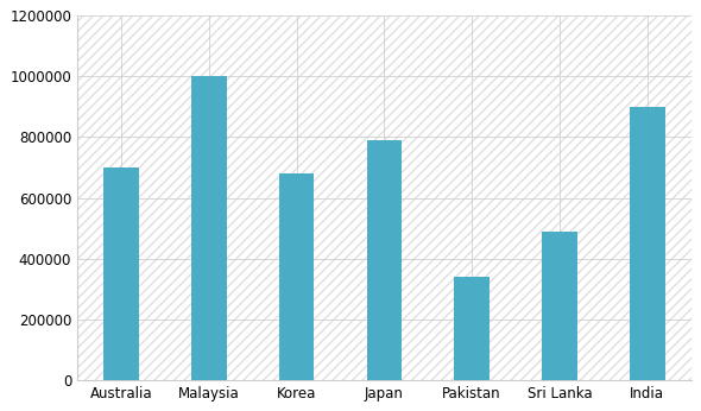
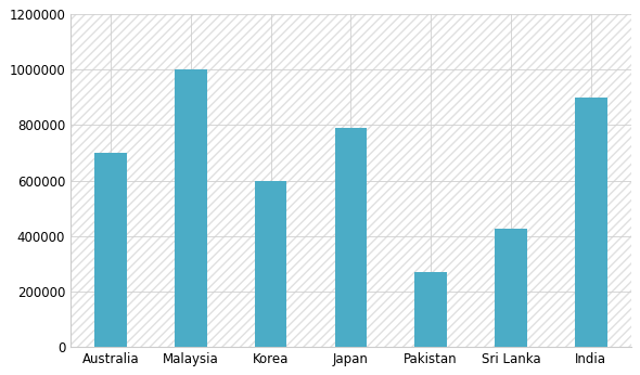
Korea: 680000 -> 600000
Pakistan: 340000 -> 270000
Sri Lanka: 490000 -> 425000
